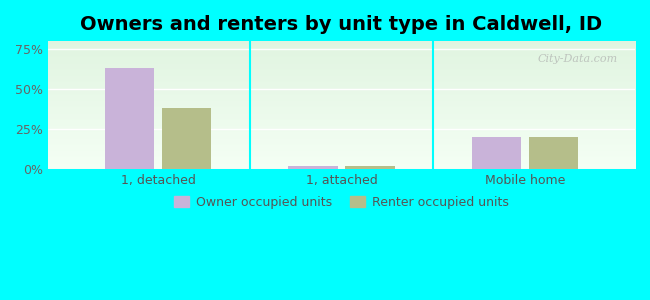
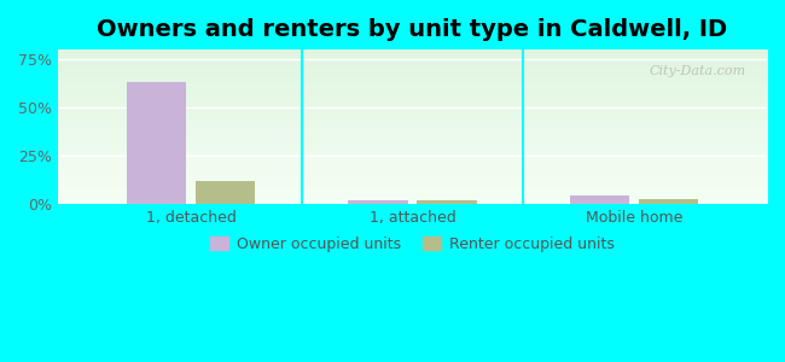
Renter occupied units/1, detached: 38% -> 12%
Owner occupied units/Mobile home: 20% -> 4%
Renter occupied units/Mobile home: 20% -> 2%
